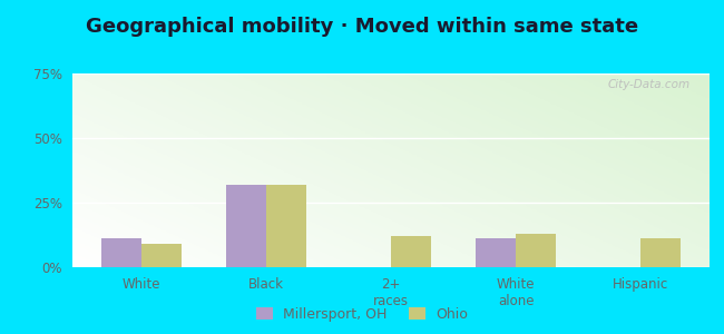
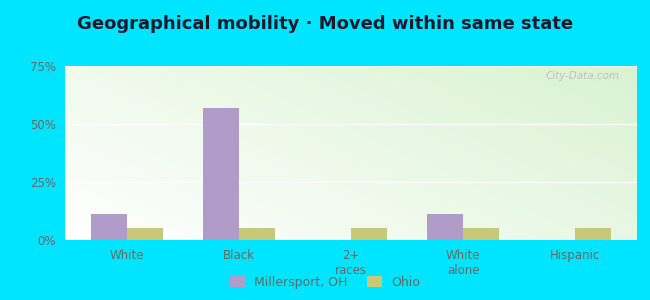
Ohio/White: 9% -> 5%
Millersport, OH/Black: 32% -> 57%
Ohio/Black: 32% -> 5%
Ohio/2+ races: 12% -> 5%
Ohio/White alone: 13% -> 5%
Ohio/Hispanic: 11% -> 5%
